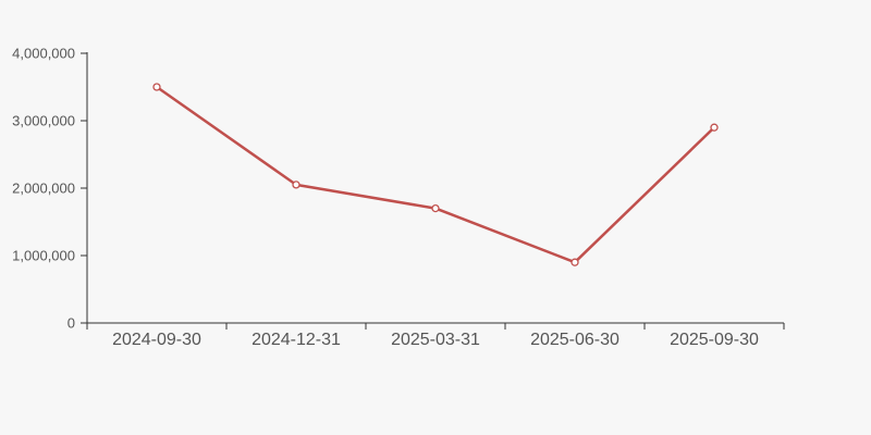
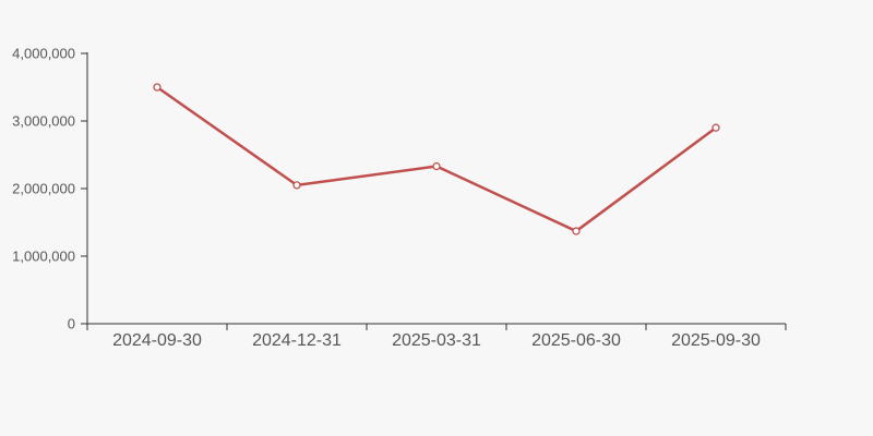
2025-03-31: 1700000 -> 2300000
2025-06-30: 900000 -> 1400000
